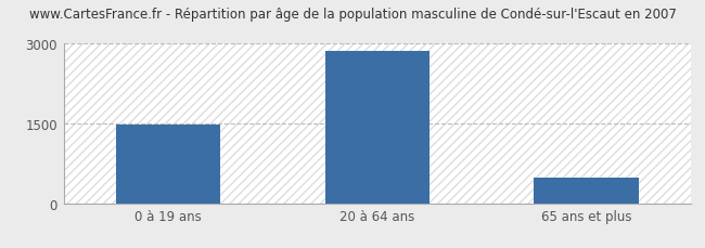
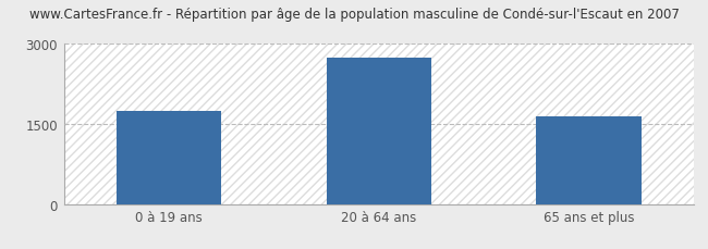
0 à 19 ans: 1480 -> 1750
20 à 64 ans: 2860 -> 2750
65 ans et plus: 480 -> 1650
